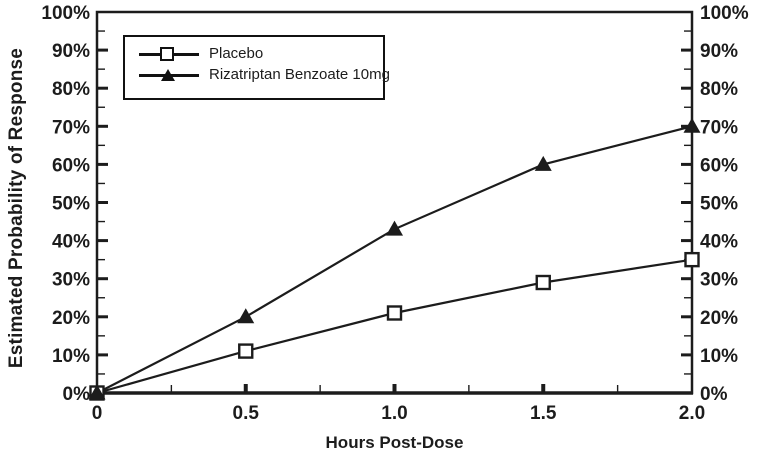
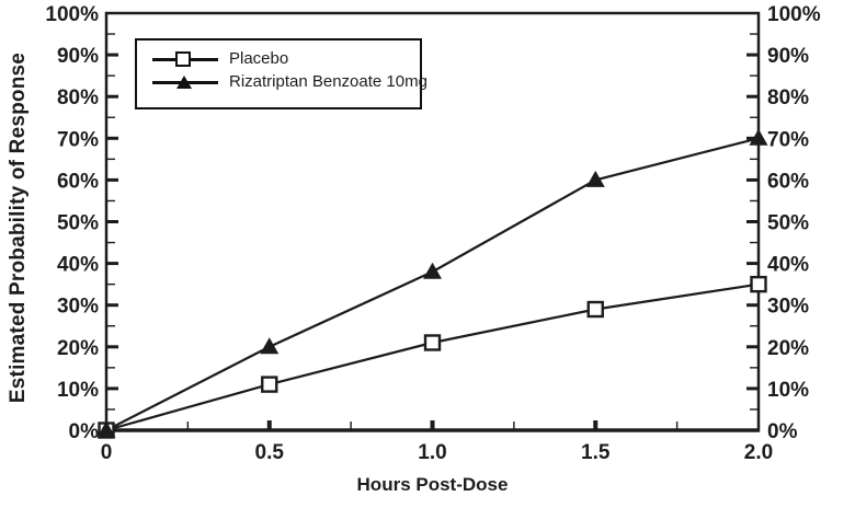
Rizatriptan Benzoate 10mg/1.0: 43% -> 38%
